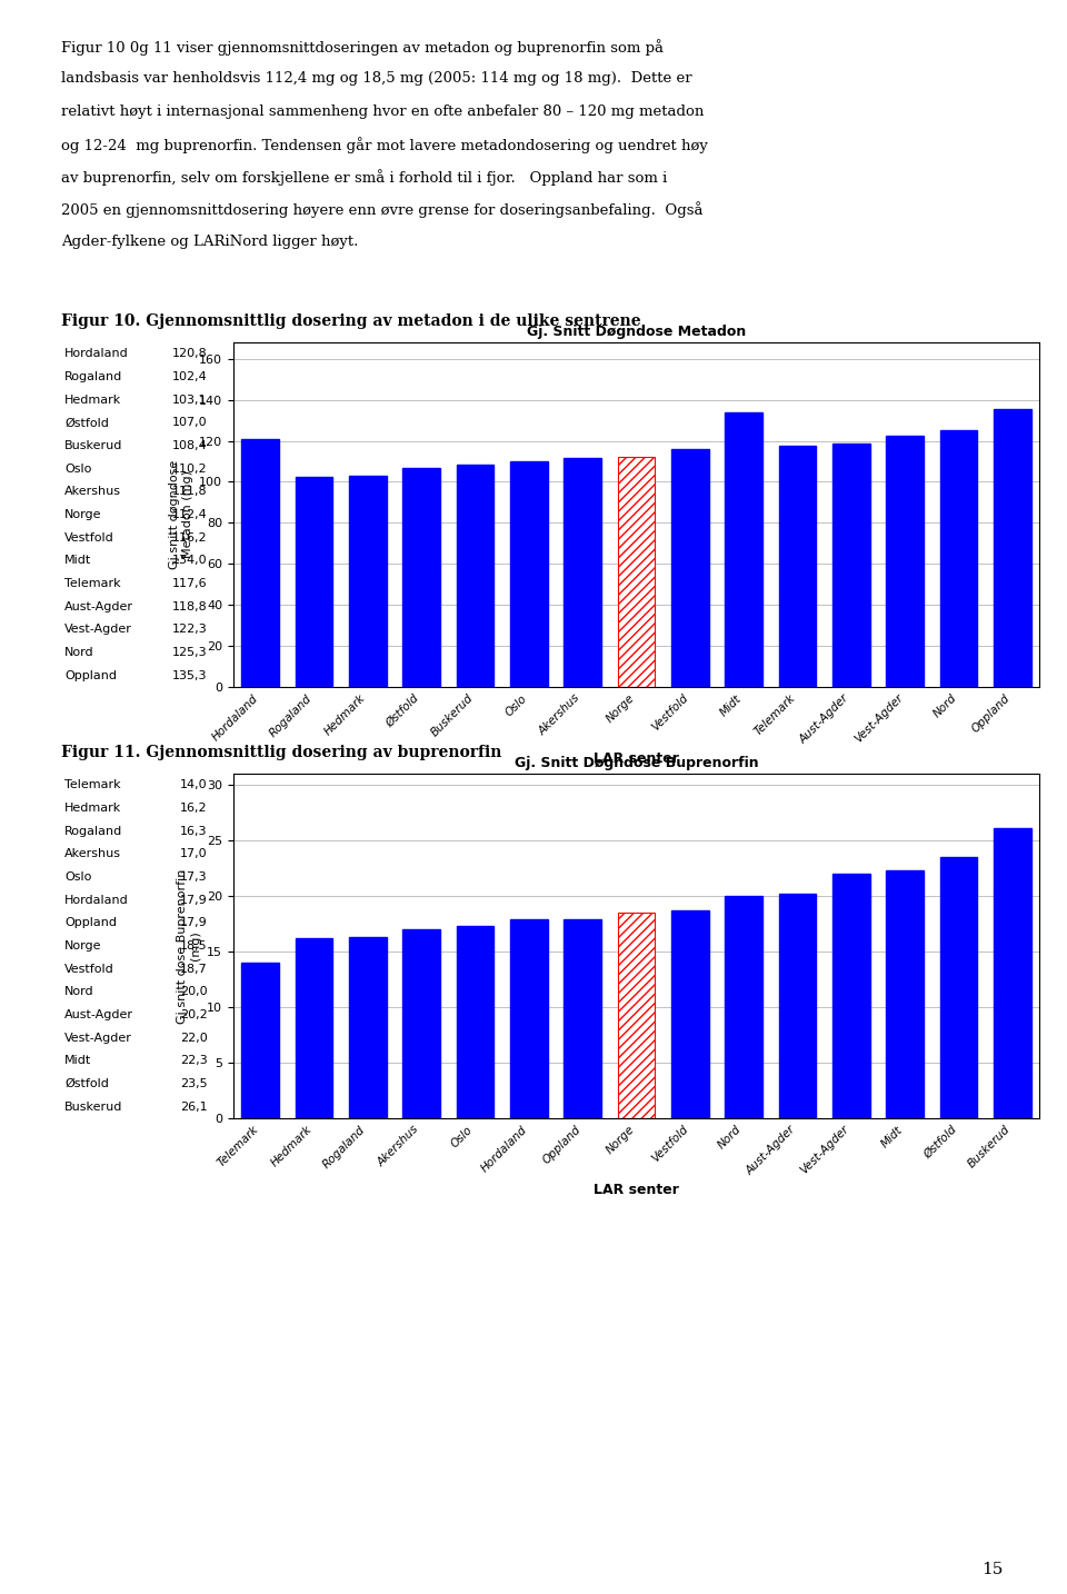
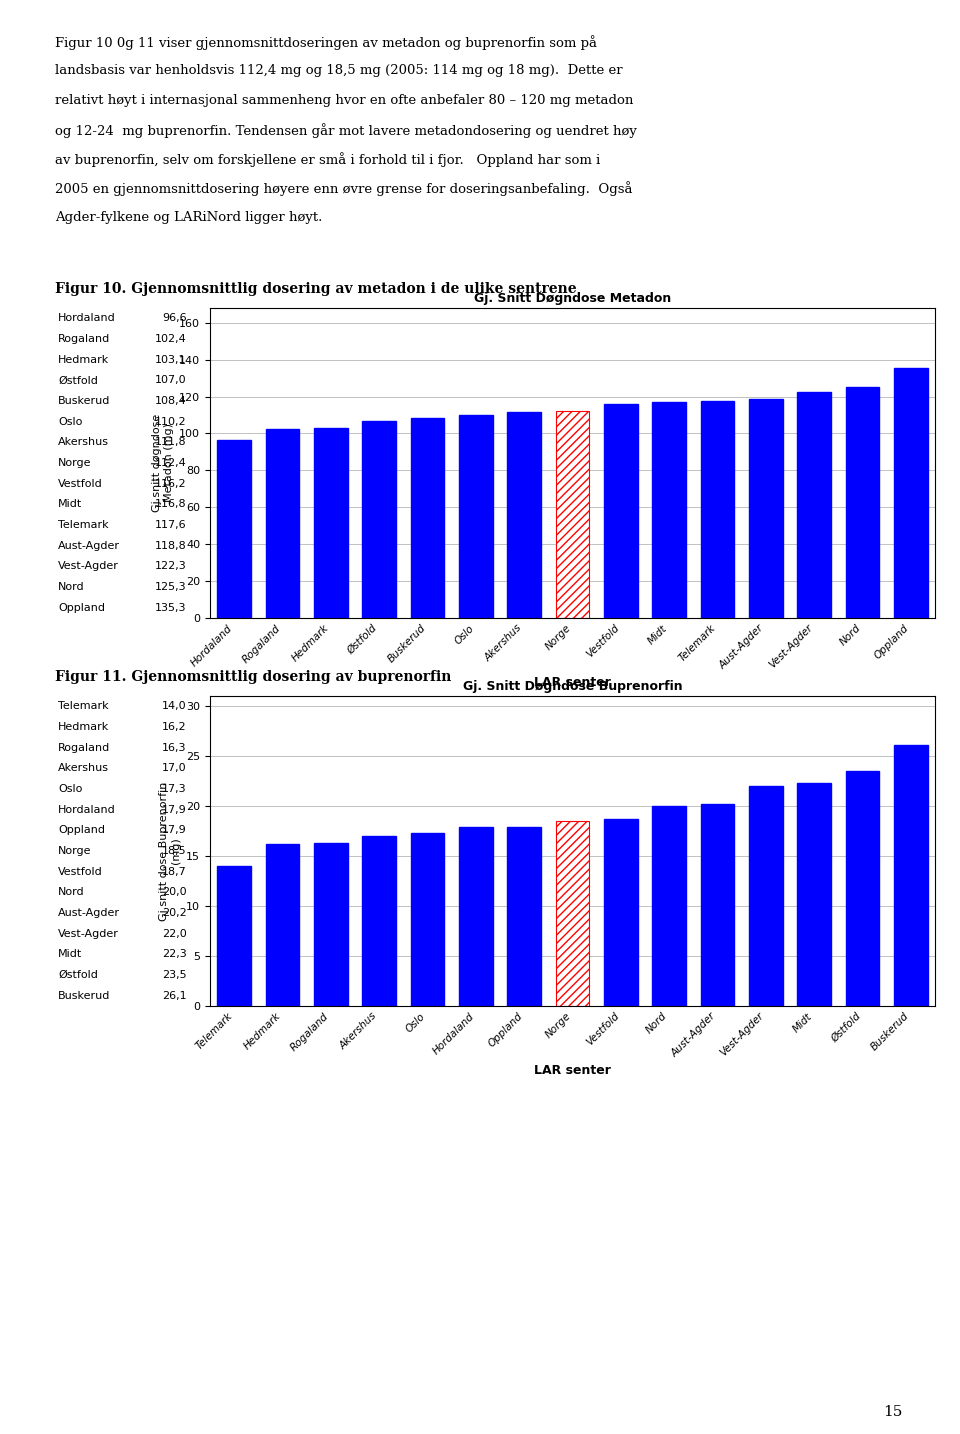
Gj. Snitt Døgndose Metadon/Hordaland: 120,8 -> 96,6
Gj. Snitt Døgndose Metadon/Midt: 134 -> 117
